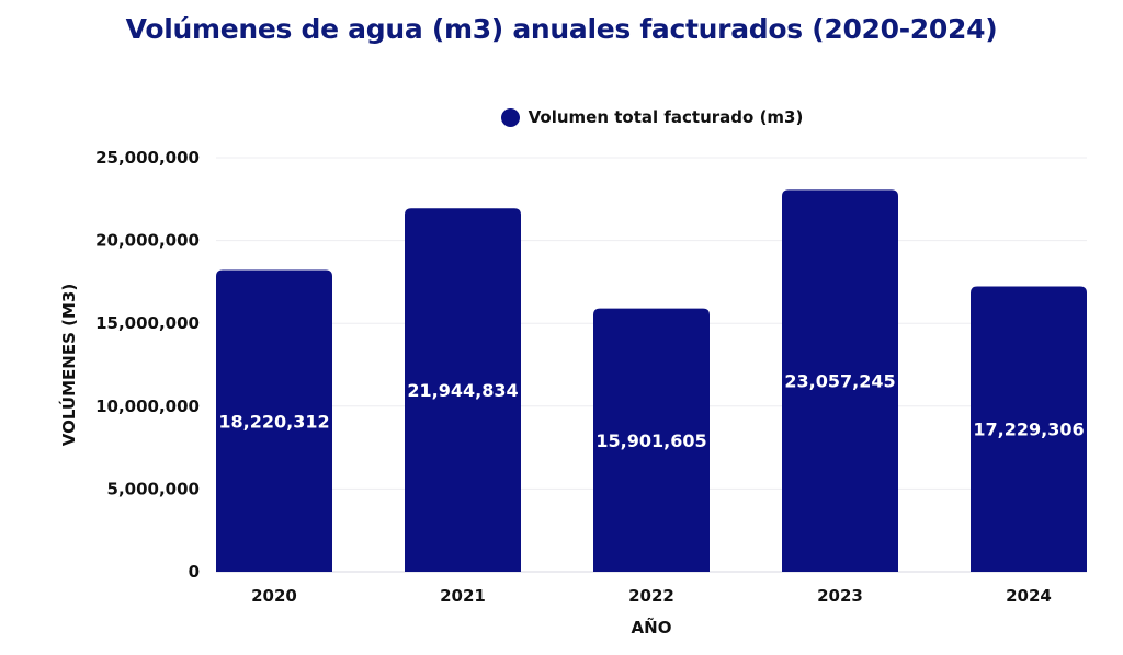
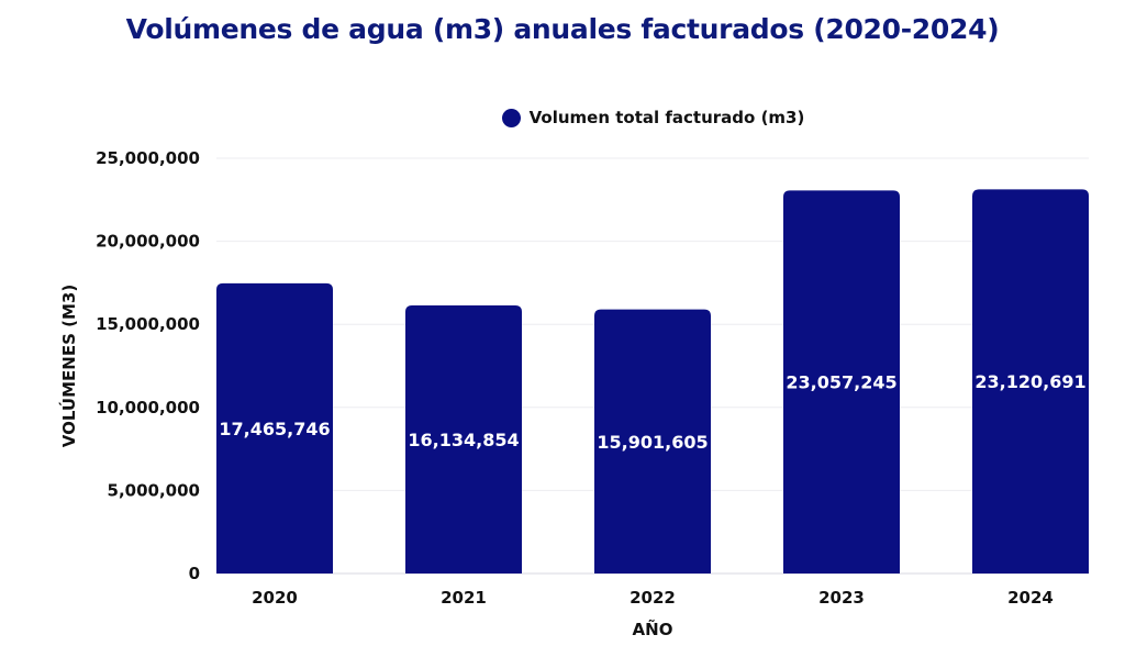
2020: 18,220,312 -> 17,465,746
2021: 21,944,834 -> 16,134,854
2024: 17,229,306 -> 23,120,691
